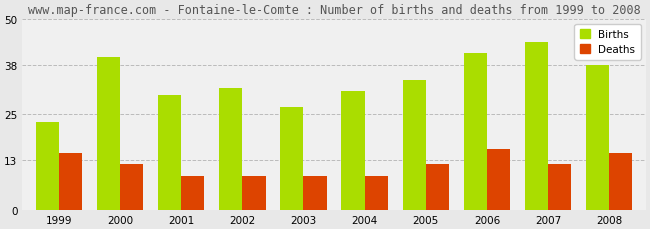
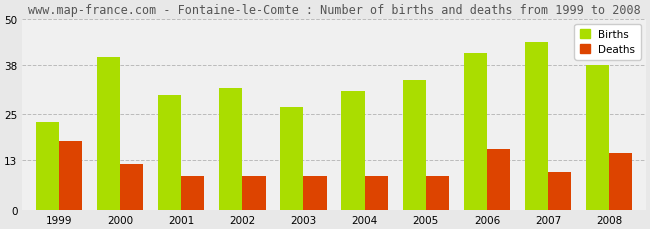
Deaths/1999: 15 -> 18
Deaths/2005: 12 -> 9
Deaths/2007: 12 -> 10
